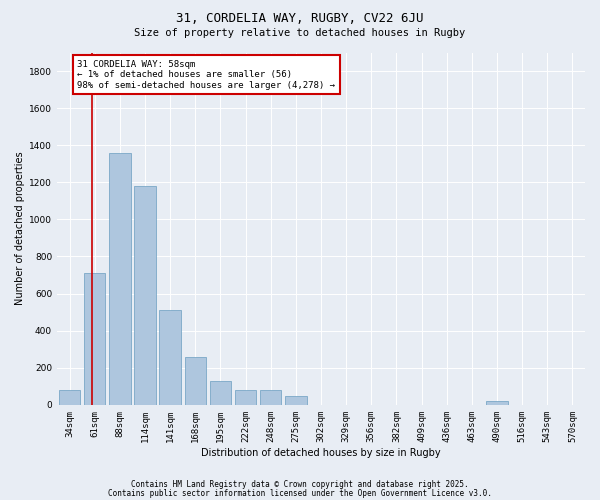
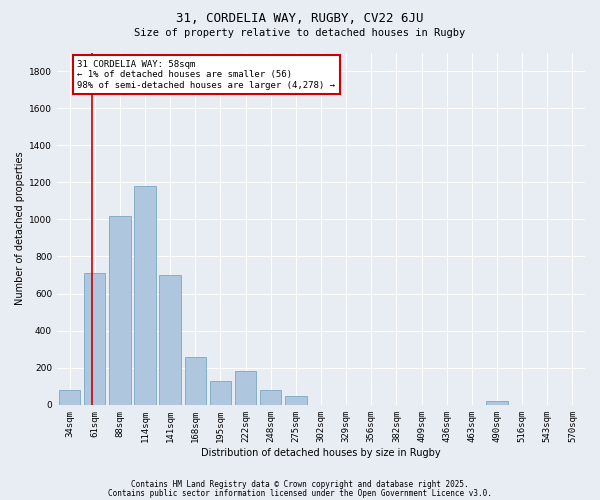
88sqm: 1360 -> 1020
141sqm: 510 -> 700
222sqm: 80 -> 180
